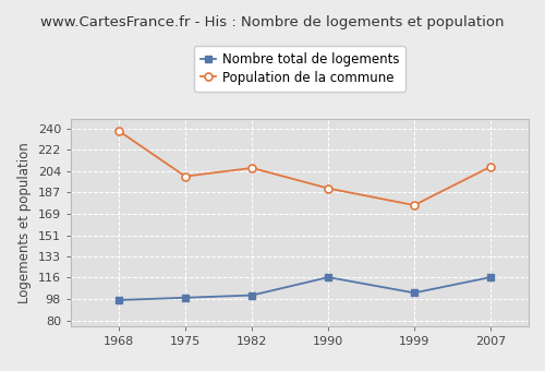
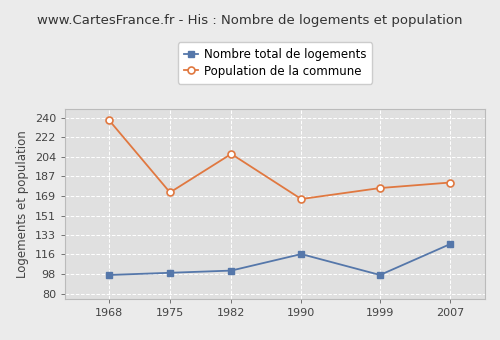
Population de la commune/1975: 200 -> 172
Population de la commune/1990: 190 -> 166
Nombre total de logements/1999: 103 -> 97
Nombre total de logements/2007: 116 -> 125
Population de la commune/2007: 208 -> 181
